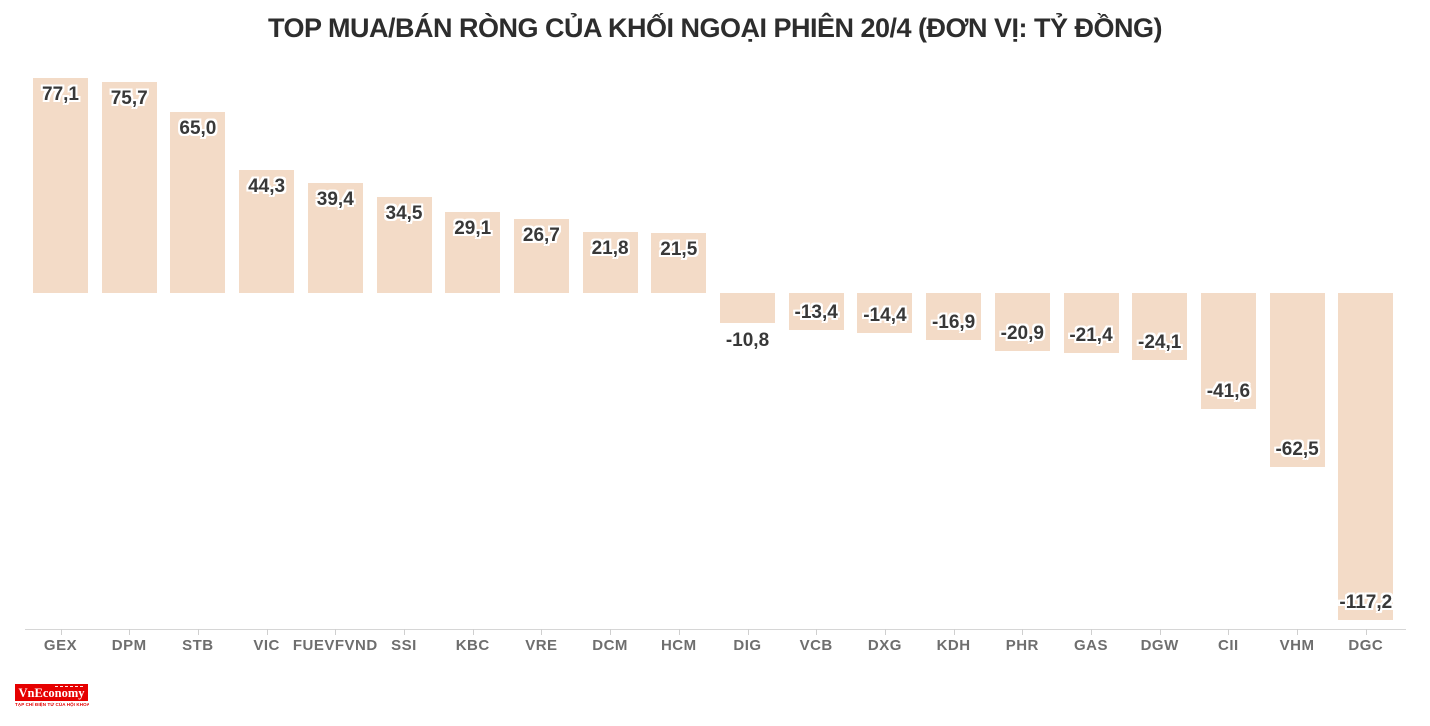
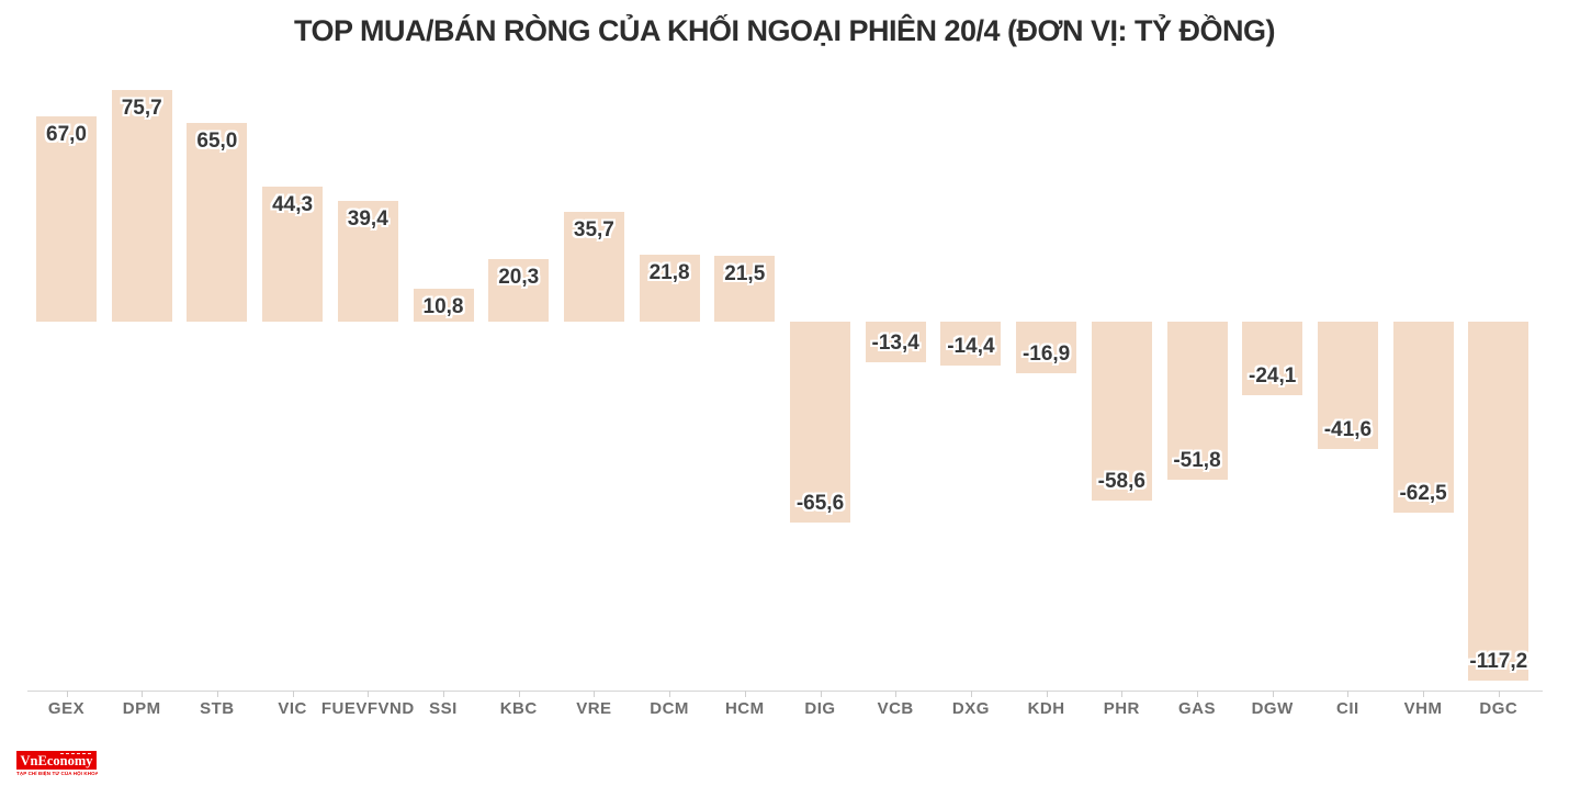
GEX: 77,1 -> 67,0
SSI: 34,5 -> 10,8
KBC: 29,1 -> 20,3
VRE: 26,7 -> 35,7
DIG: -10,8 -> -65,6
PHR: -20,9 -> -58,6
GAS: -21,4 -> -51,8
